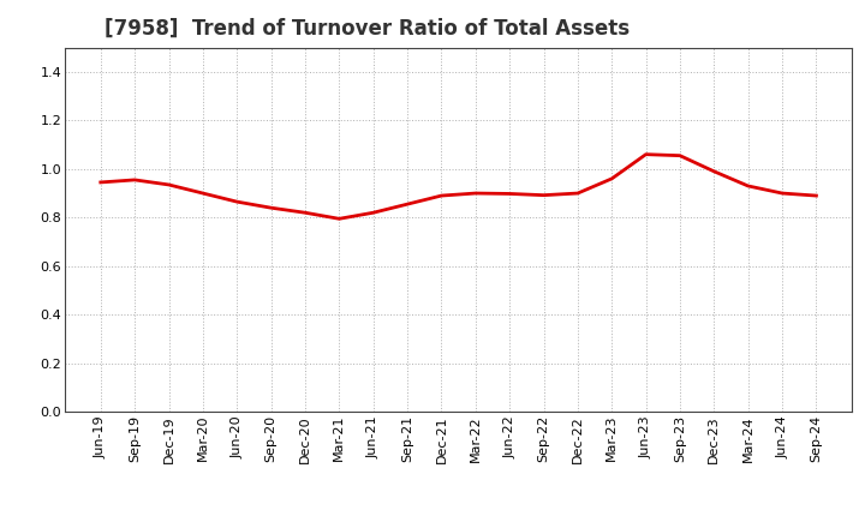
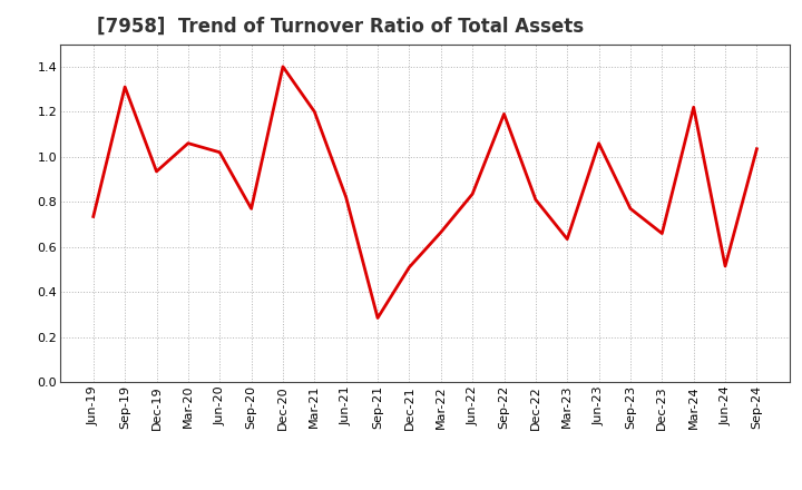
Jun-19: 0.945 -> 0.735
Sep-19: 0.955 -> 1.310
Mar-20: 0.900 -> 1.060
Jun-20: 0.865 -> 1.020
Sep-20: 0.840 -> 0.770
Dec-20: 0.820 -> 1.400
Mar-21: 0.795 -> 1.200
Sep-21: 0.855 -> 0.285
Dec-21: 0.890 -> 0.510
Mar-22: 0.900 -> 0.665
Jun-22: 0.898 -> 0.835
Sep-22: 0.892 -> 1.190
Dec-22: 0.900 -> 0.810
Mar-23: 0.960 -> 0.635
Sep-23: 1.055 -> 0.770
Dec-23: 0.990 -> 0.660
Mar-24: 0.930 -> 1.220
Jun-24: 0.900 -> 0.515
Sep-24: 0.890 -> 1.035
